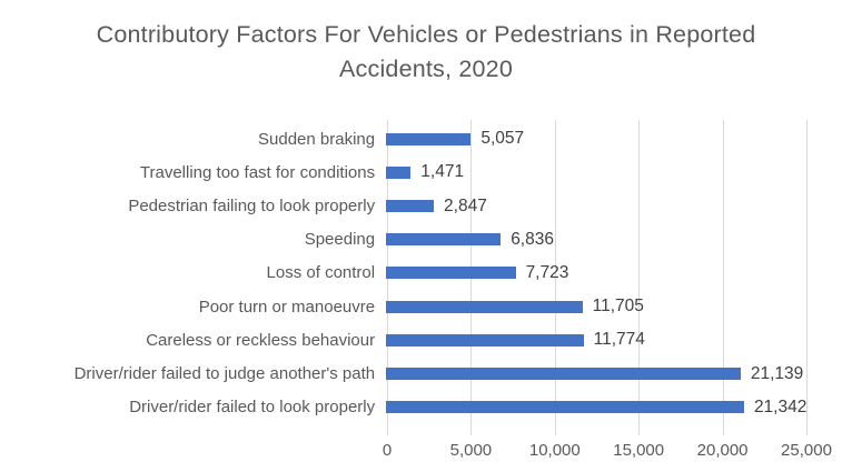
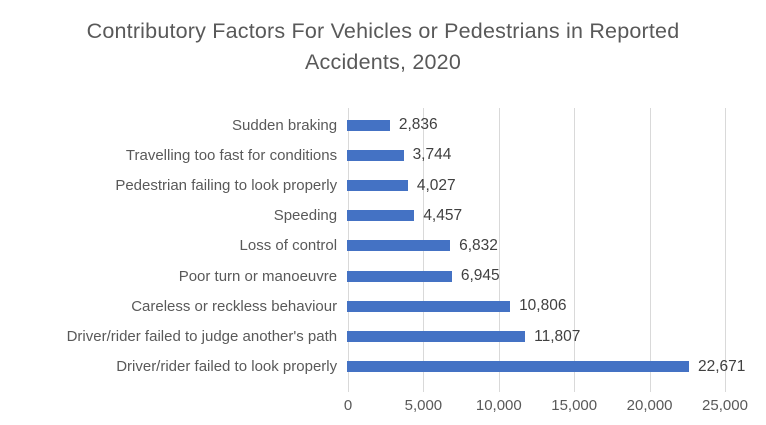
Sudden braking: 5,057 -> 2,836
Travelling too fast for conditions: 1,471 -> 3,744
Pedestrian failing to look properly: 2,847 -> 4,027
Speeding: 6,836 -> 4,457
Loss of control: 7,723 -> 6,832
Poor turn or manoeuvre: 11,705 -> 6,945
Careless or reckless behaviour: 11,774 -> 10,806
Driver/rider failed to judge another's path: 21,139 -> 11,807
Driver/rider failed to look properly: 21,342 -> 22,671
